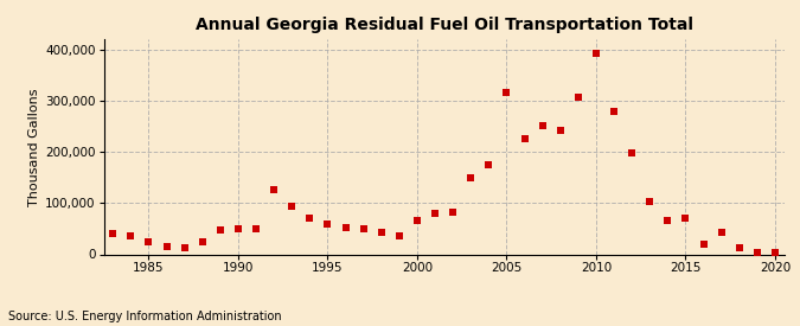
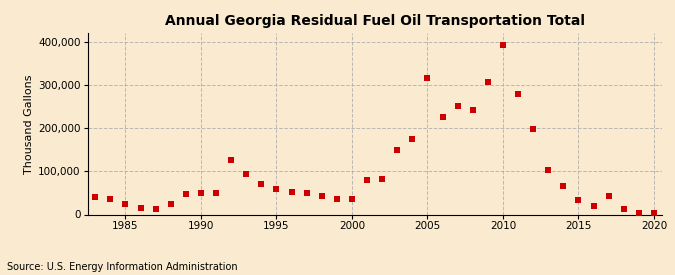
2000: 65,000 -> 35,000
2015: 70,000 -> 33,000
